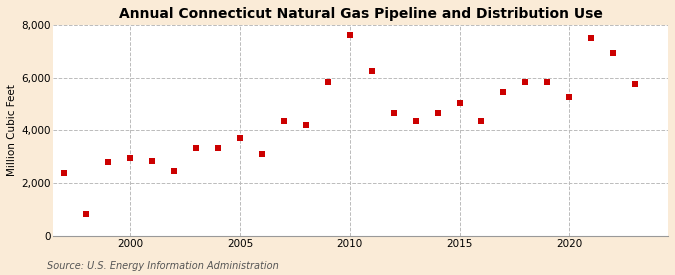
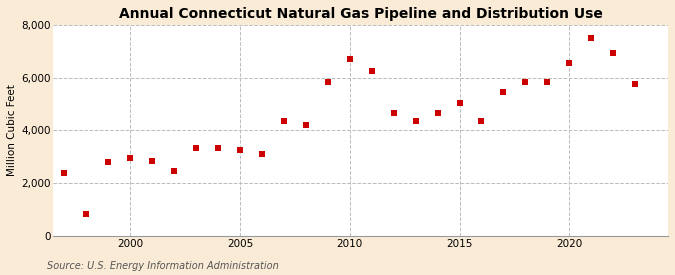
2005: 3,700 -> 3,250
2010: 7,600 -> 6,700
2020: 5,250 -> 6,550
